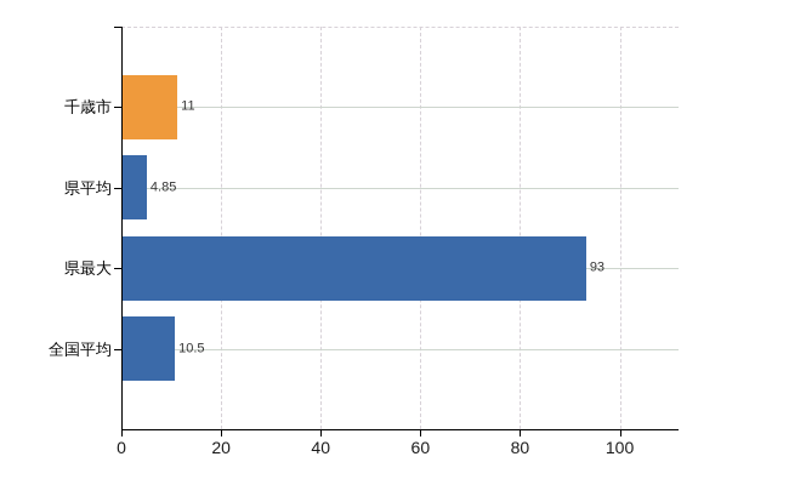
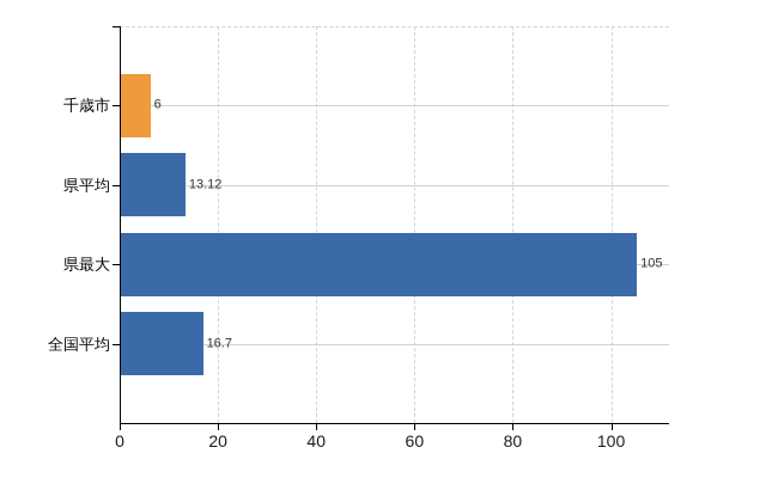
千歳市: 11 -> 6
県平均: 4.85 -> 13.12
県最大: 93 -> 105
全国平均: 10.5 -> 16.7
